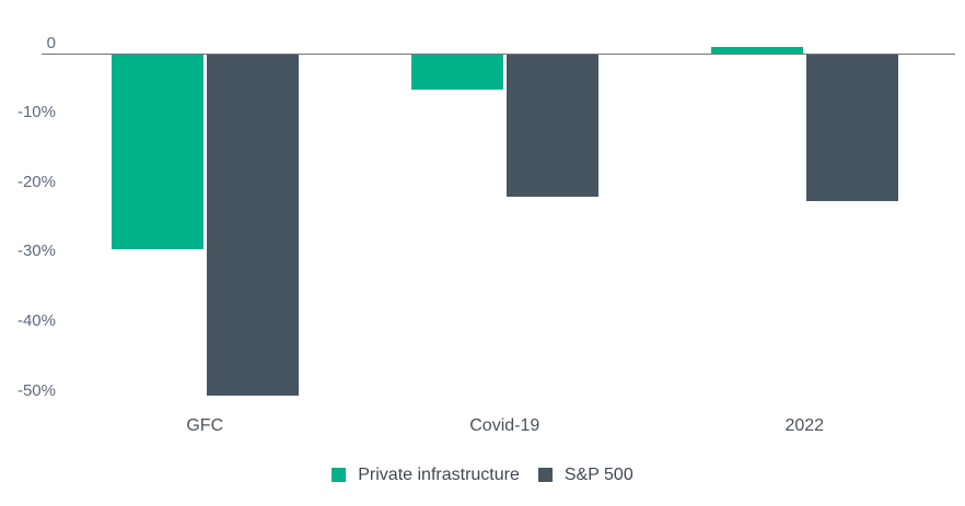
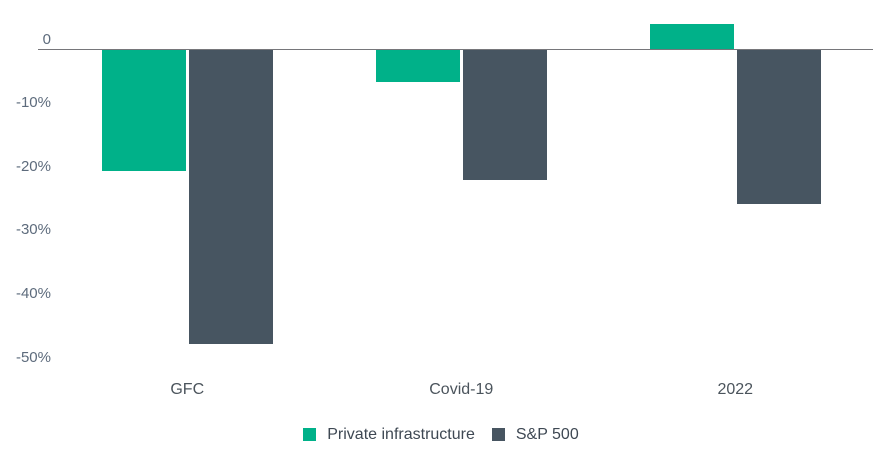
Private infrastructure/GFC: -28 -> -19
S&P 500/GFC: -49 -> -46
Private infrastructure/2022: 1 -> 4
S&P 500/2022: -21 -> -24
